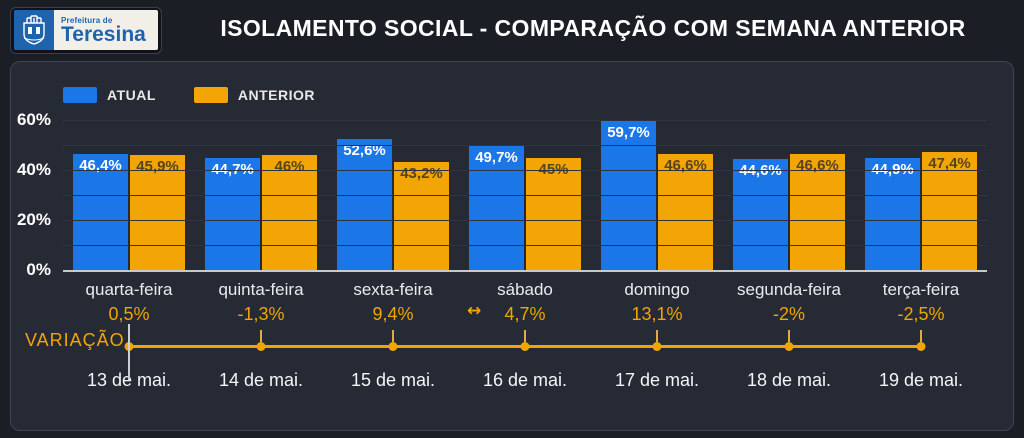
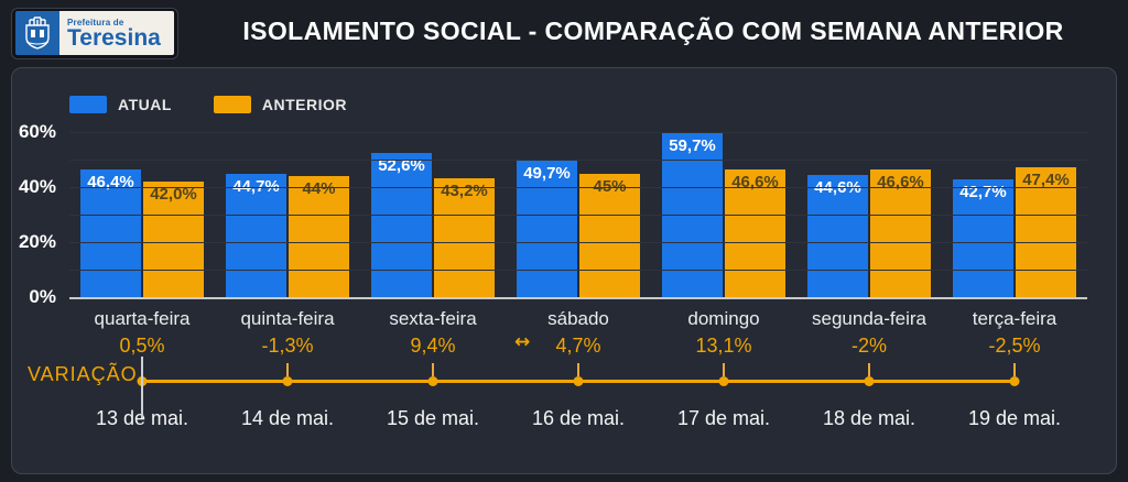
ANTERIOR/quarta-feira: 45,9% -> 42,0%
ANTERIOR/quinta-feira: 46% -> 44%
ATUAL/terça-feira: 44,9% -> 42,7%
